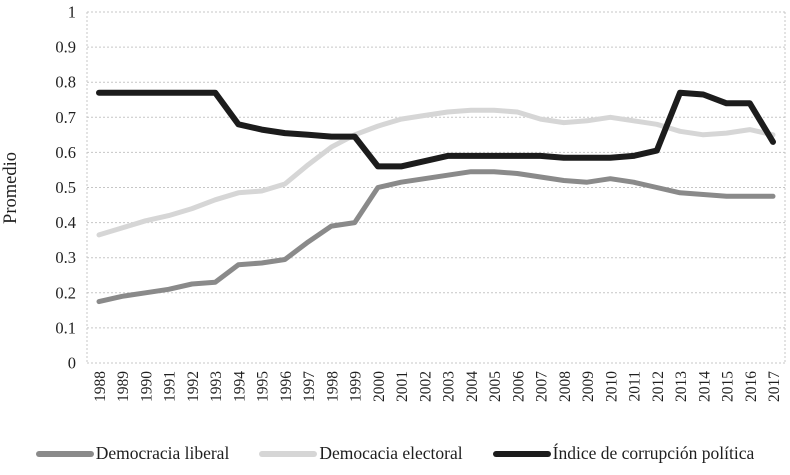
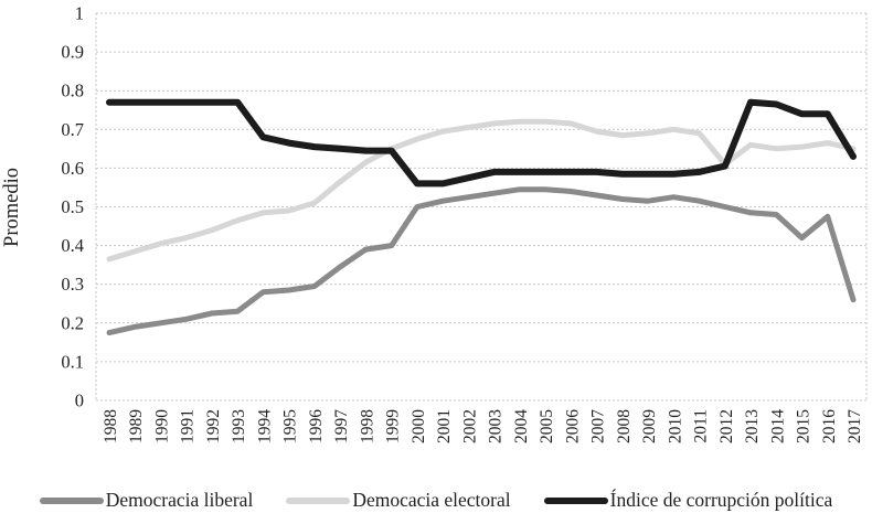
Democacia electoral/2012: 0.68 -> 0.61
Democracia liberal/2015: 0.47 -> 0.42
Democracia liberal/2017: 0.47 -> 0.26
